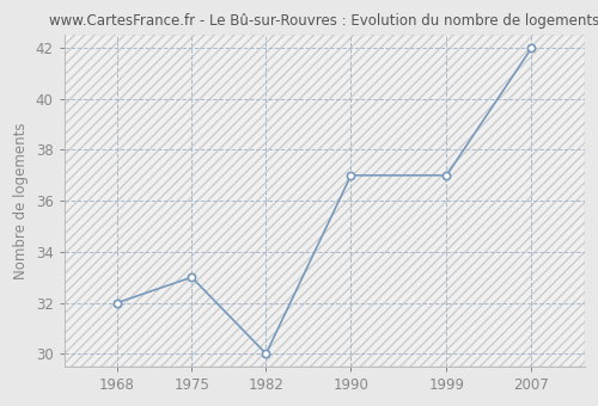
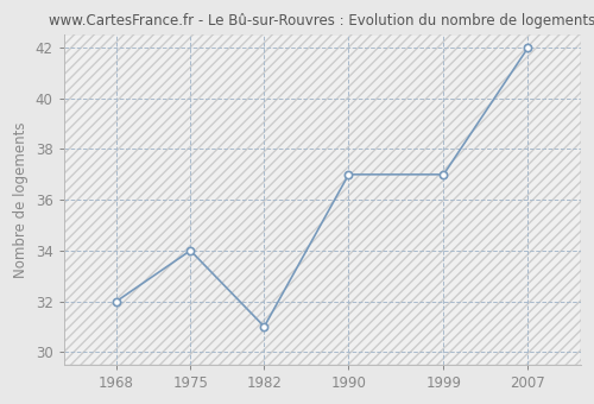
1975: 33 -> 34
1982: 30 -> 31
